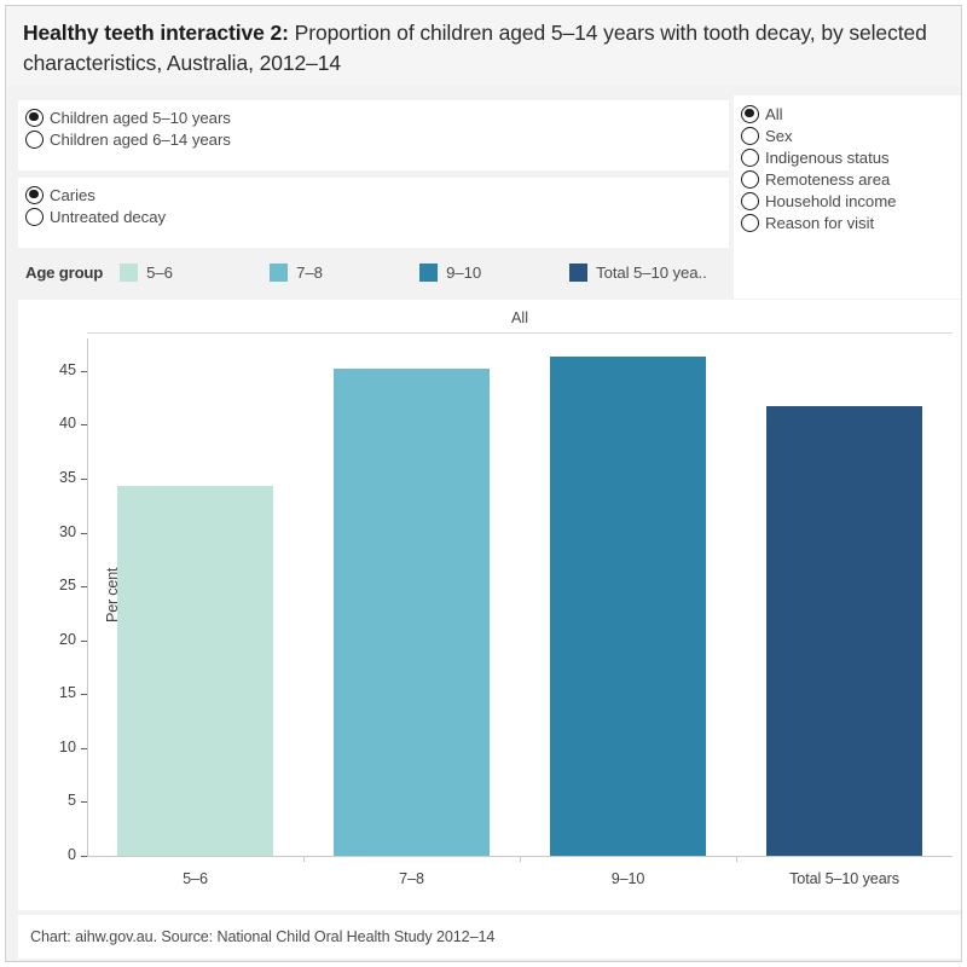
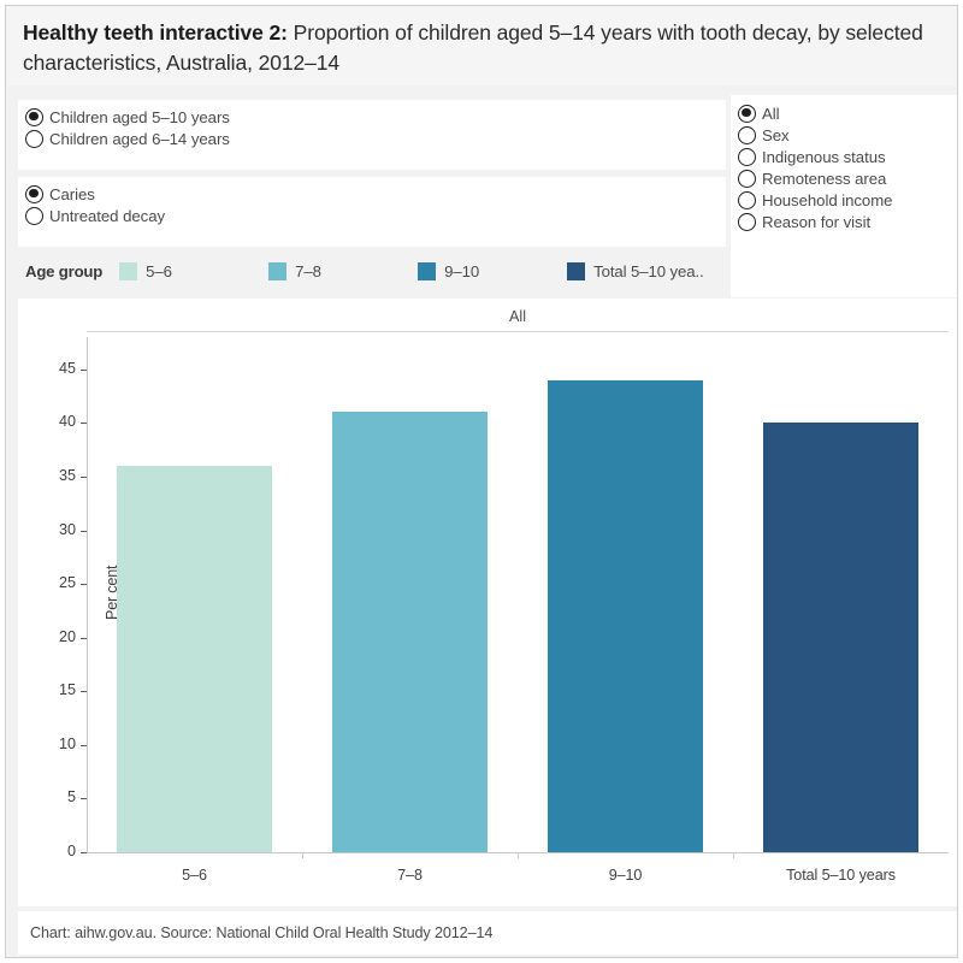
5–6: 34 -> 36
7–8: 45 -> 41
9–10: 46 -> 44
Total 5–10 years: 42 -> 40
